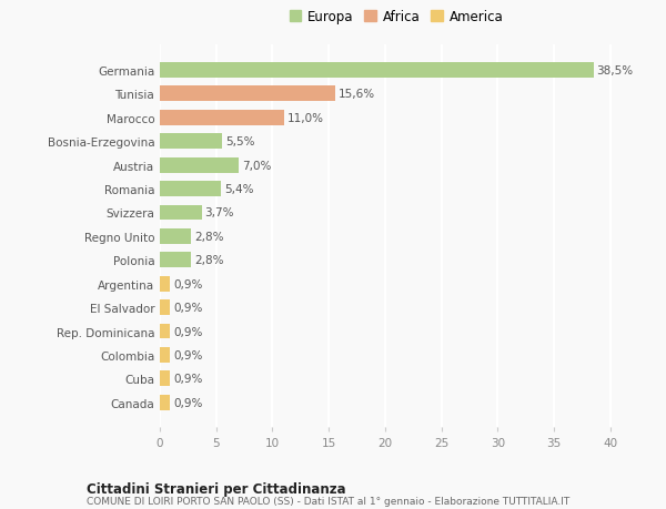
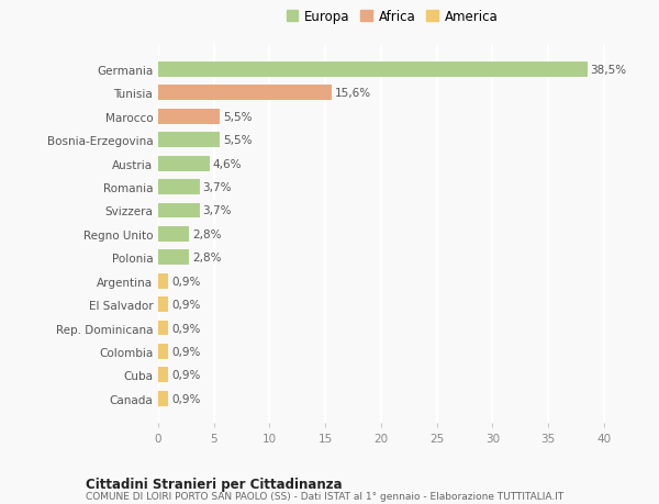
Marocco: 11,0% -> 5,5%
Austria: 7,0% -> 4,6%
Romania: 5,4% -> 3,7%
